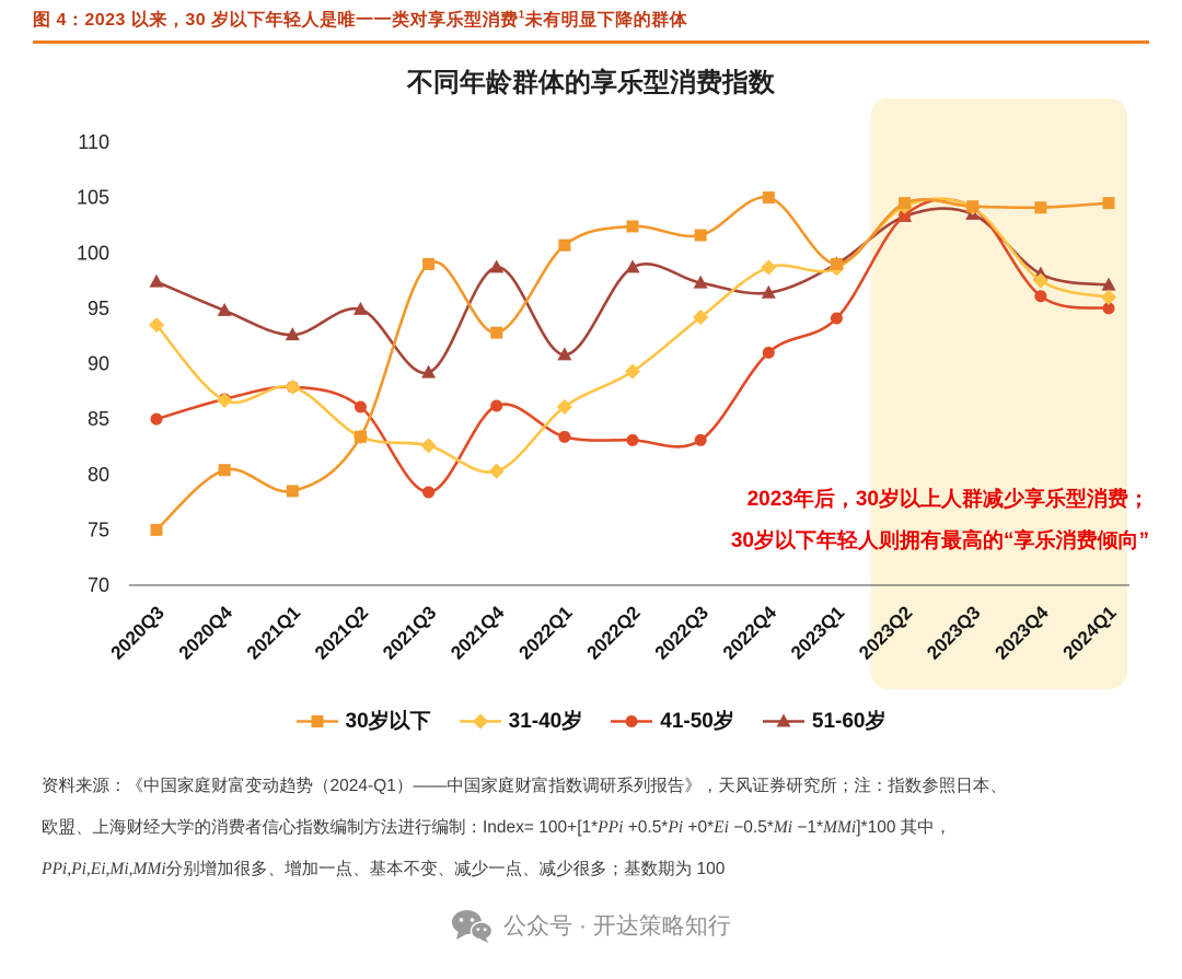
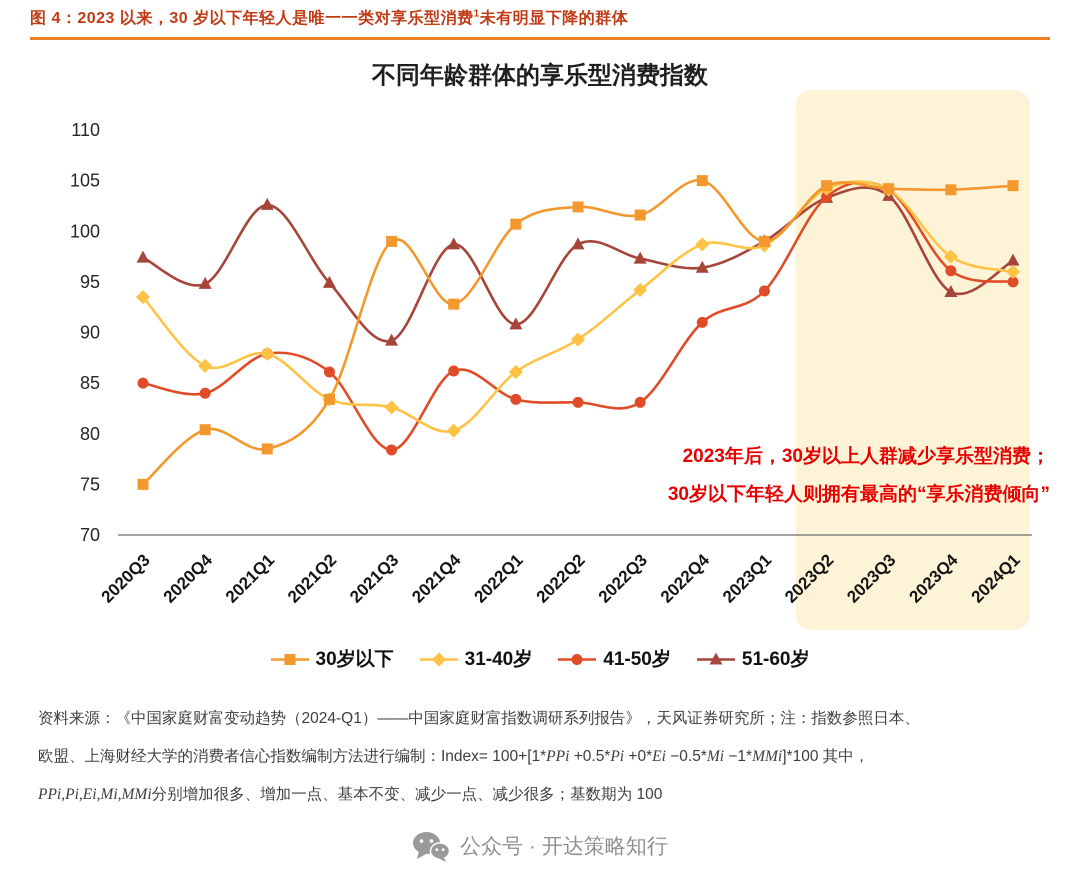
41-50岁/2020Q4: 86.8 -> 84.0
51-60岁/2021Q1: 92.6 -> 102.6
51-60岁/2023Q4: 98.1 -> 94.0
